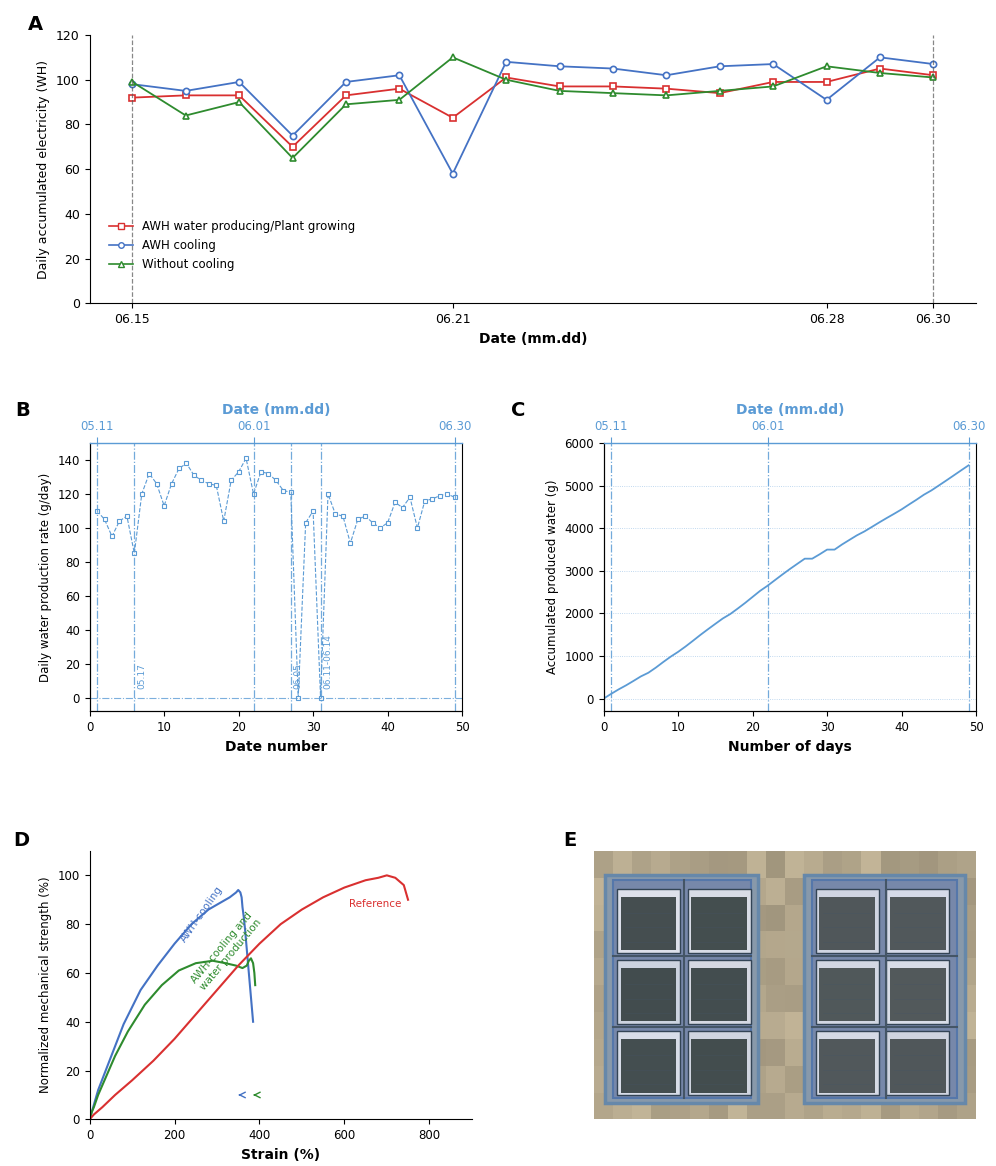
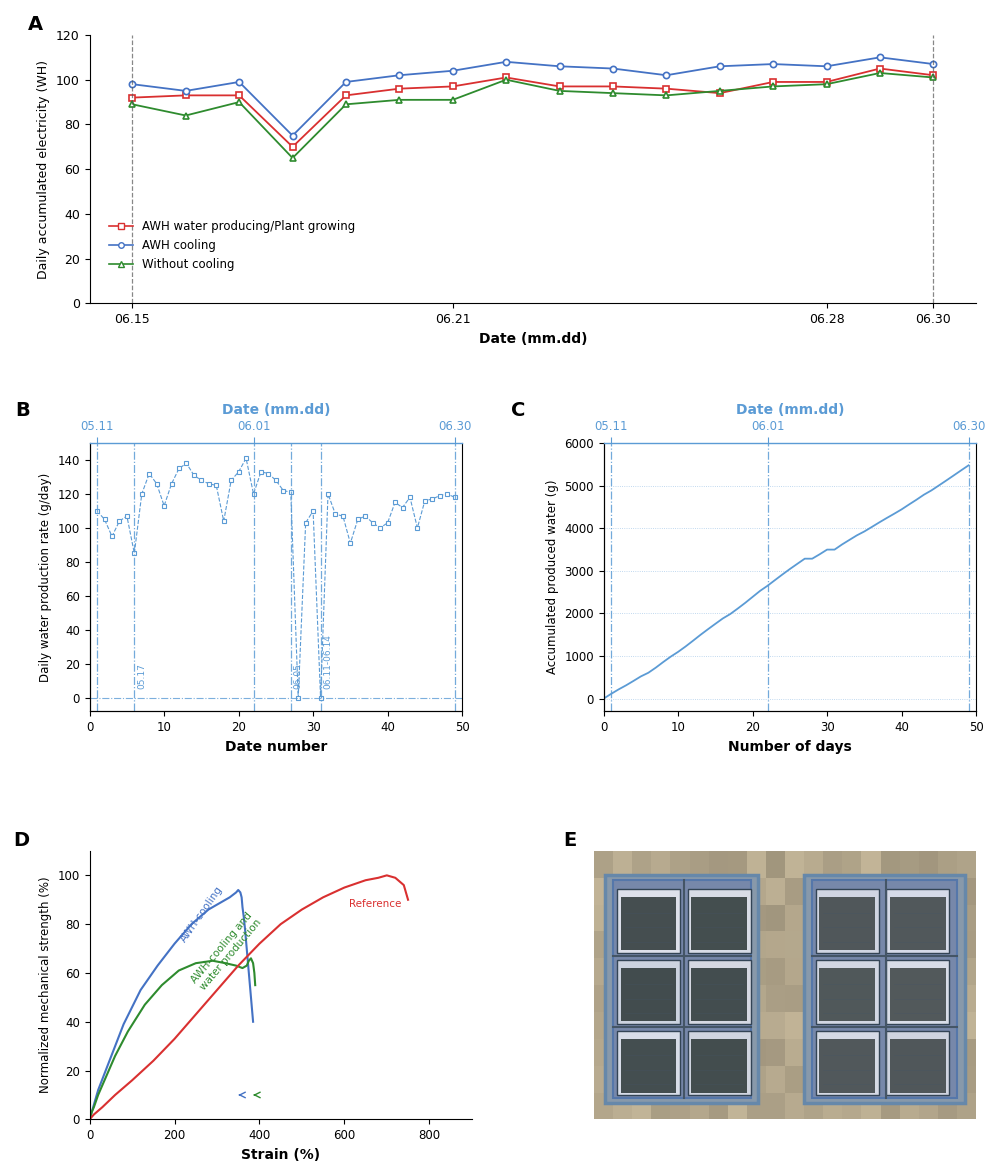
Without cooling/06.15: 99 -> 89
AWH water producing/Plant growing/06.21: 83 -> 97
AWH cooling/06.21: 58 -> 104
Without cooling/06.21: 110 -> 91
AWH cooling/06.28: 91 -> 106
Without cooling/06.28: 106 -> 98
